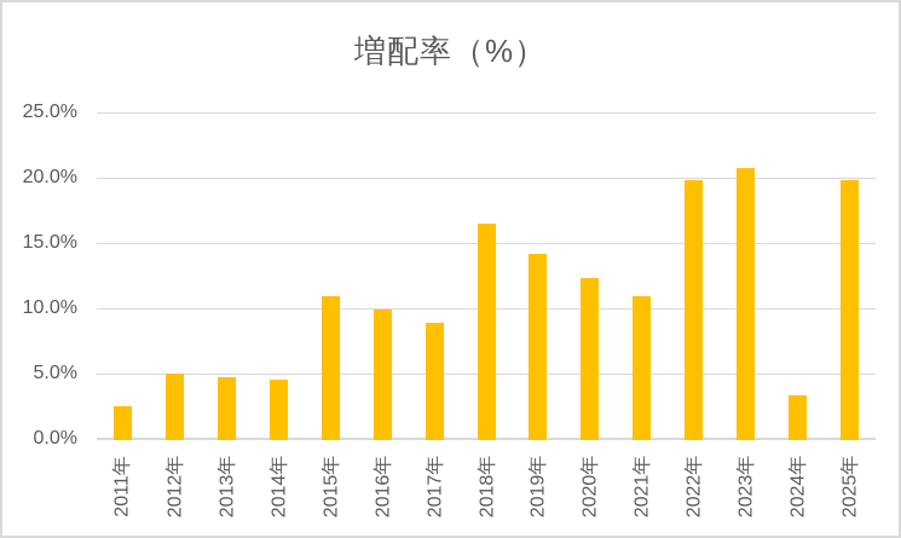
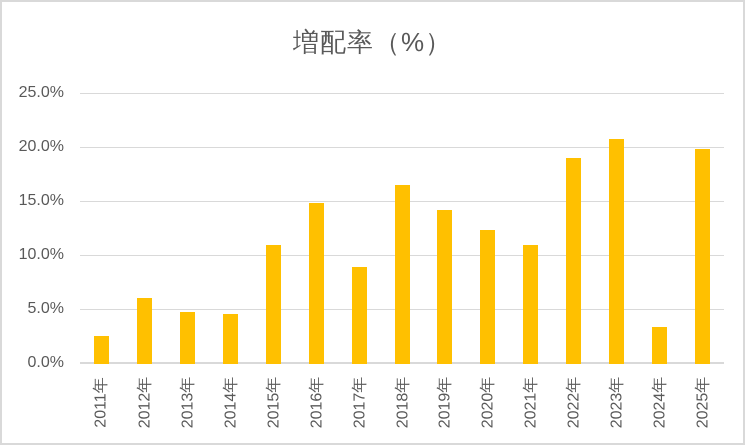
2012年: 5.1% -> 6.1%
2016年: 10.0% -> 14.9%
2022年: 19.9% -> 19.1%
